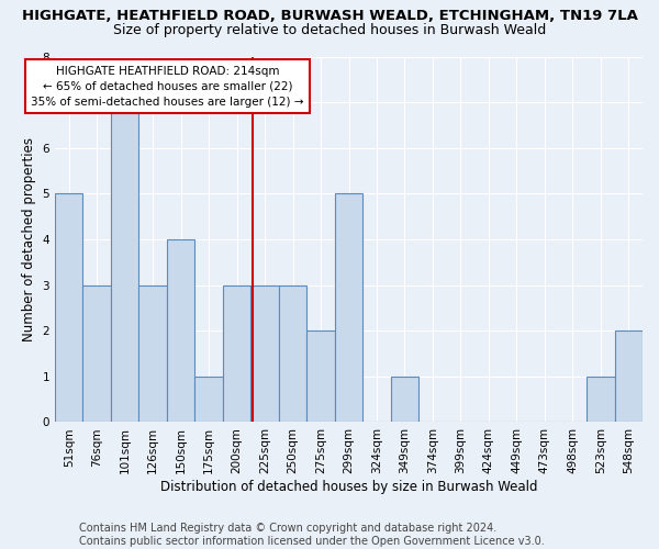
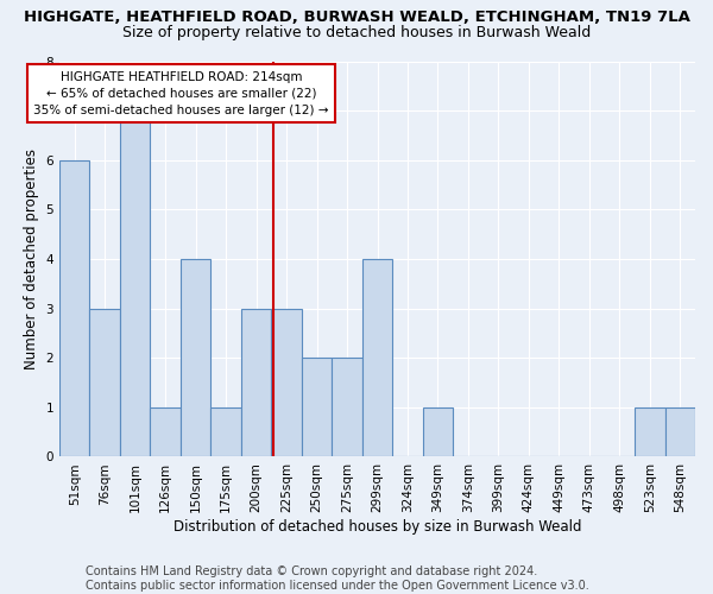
51sqm: 5 -> 6
126sqm: 3 -> 1
250sqm: 3 -> 2
299sqm: 5 -> 4
548sqm: 2 -> 1
